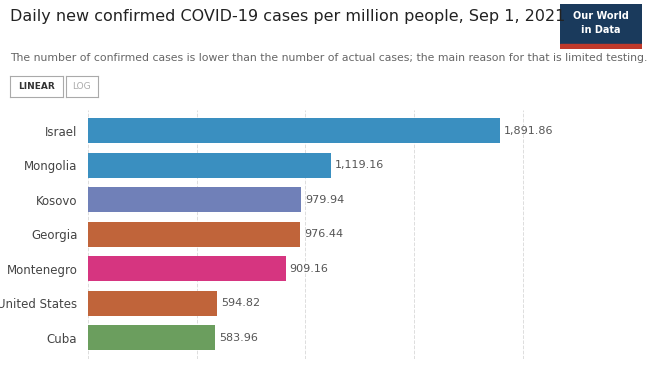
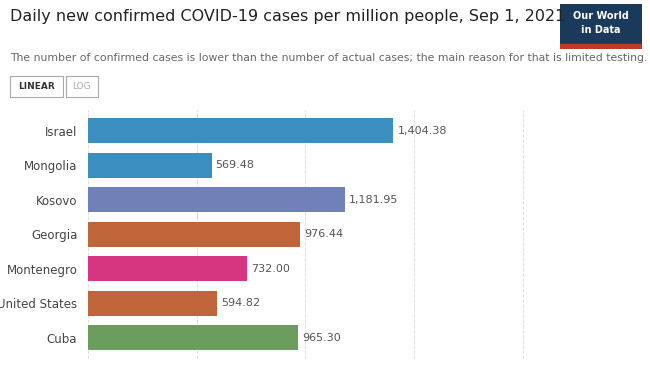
Israel: 1,891.86 -> 1,404.38
Mongolia: 1,119.16 -> 569.48
Kosovo: 979.94 -> 1,181.95
Montenegro: 909.16 -> 732.00
Cuba: 583.96 -> 965.30
